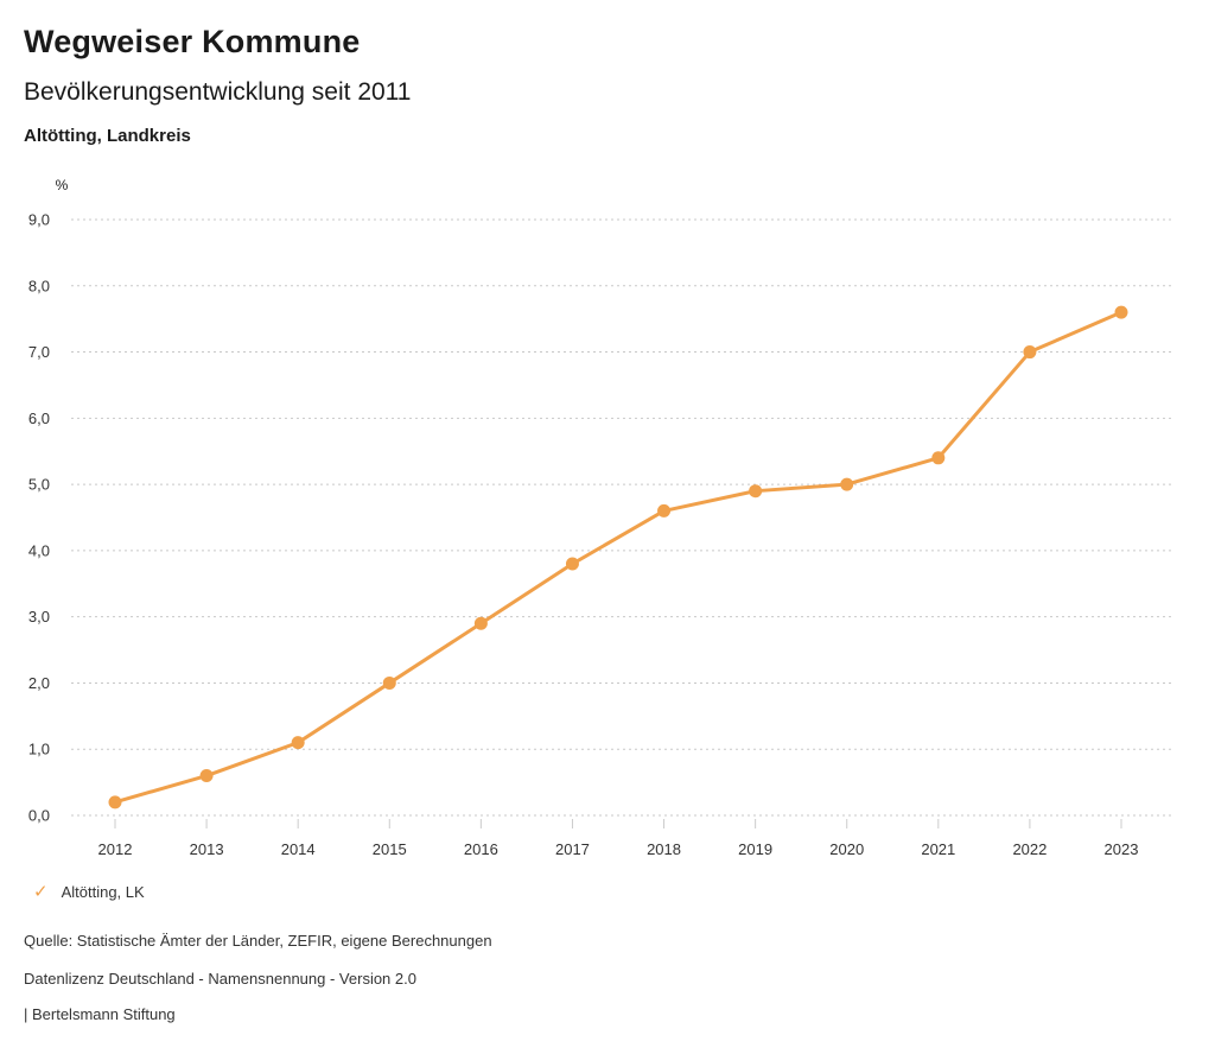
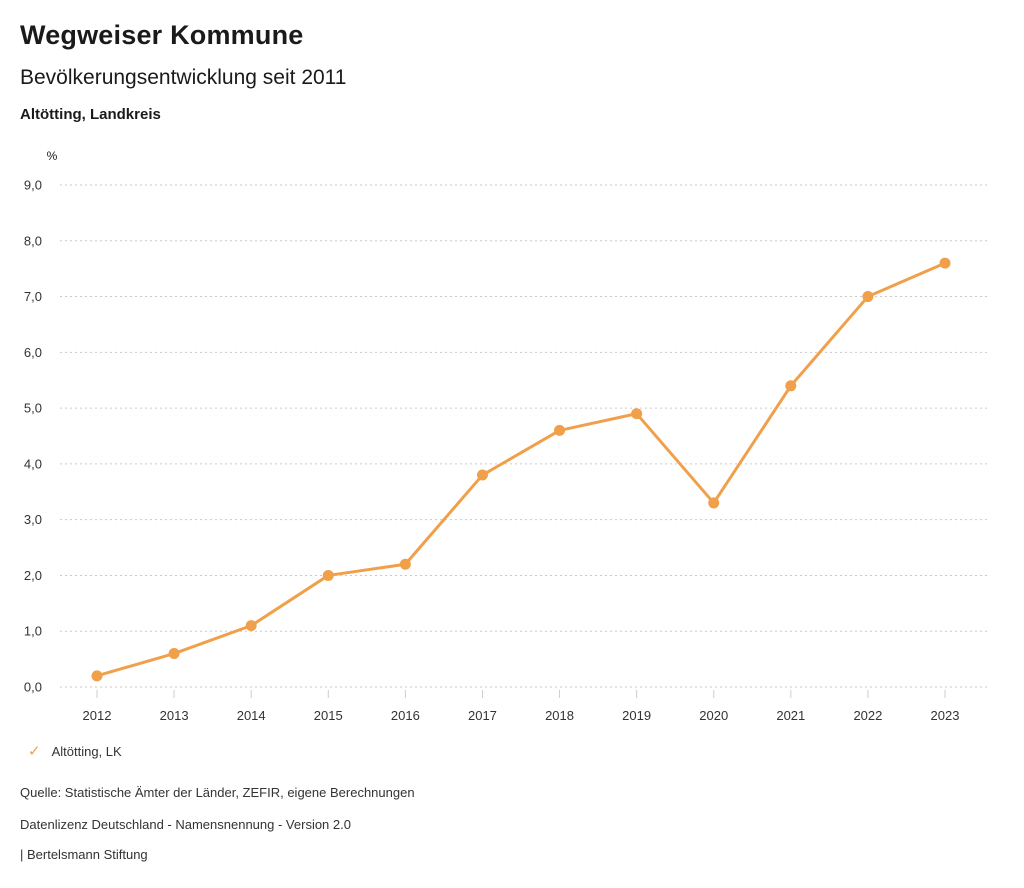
2016: 2,9 -> 2,2
2020: 5,0 -> 3,3
